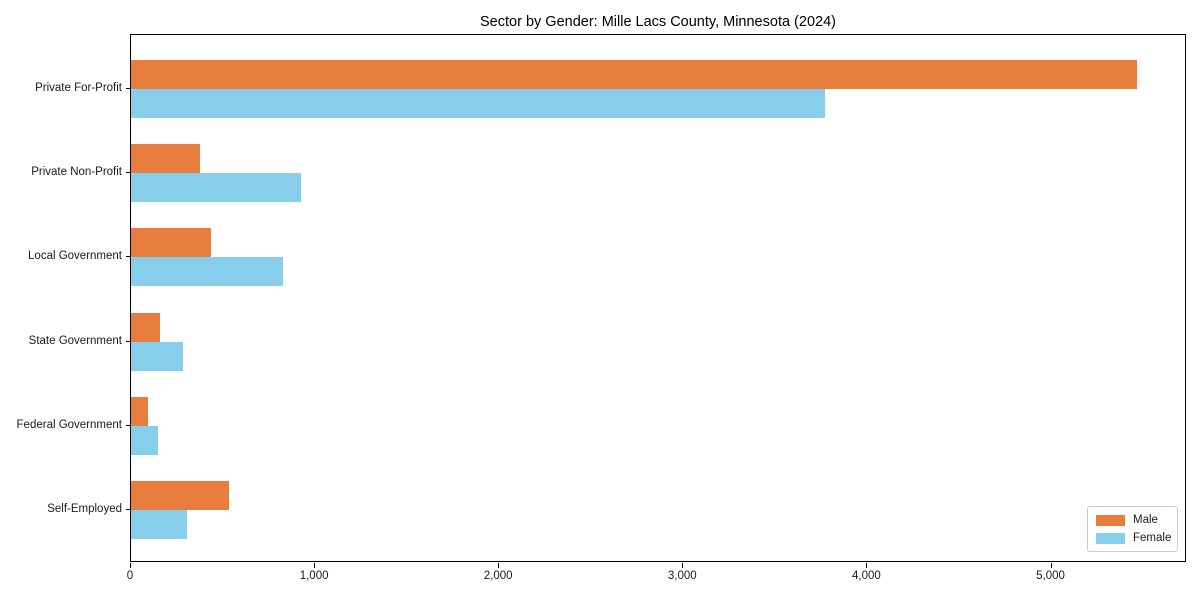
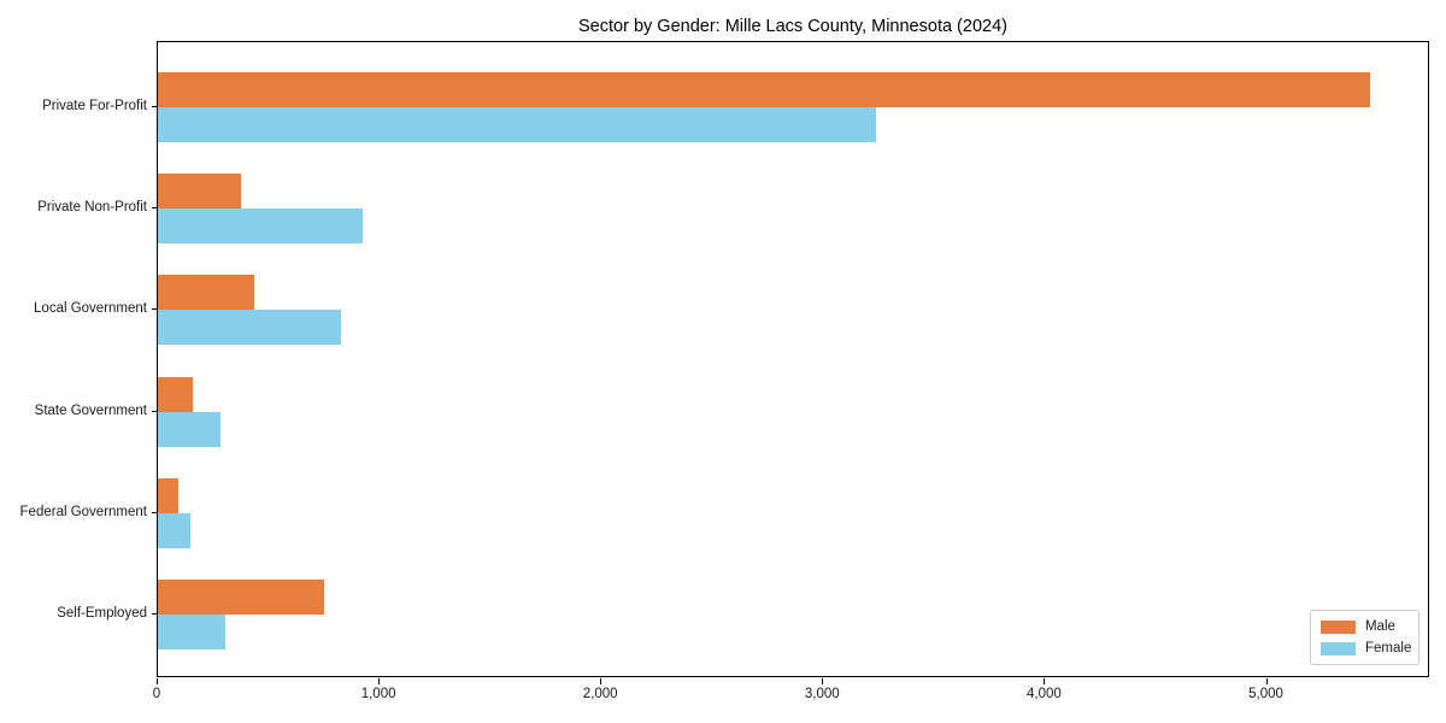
Female/Private For-Profit: 3770 -> 3240
Male/Self-Employed: 540 -> 750
